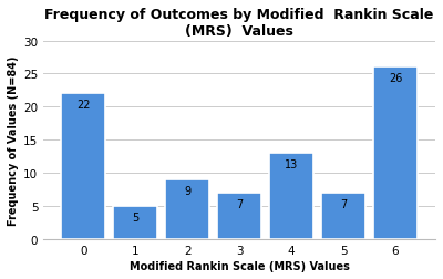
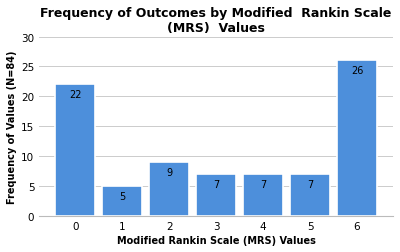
4: 13 -> 7
